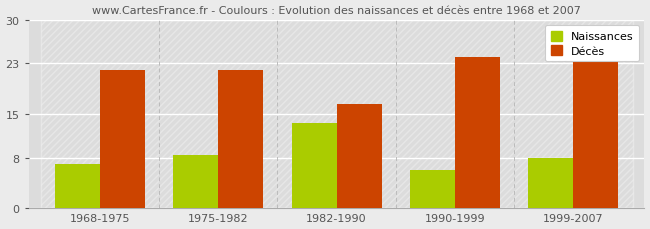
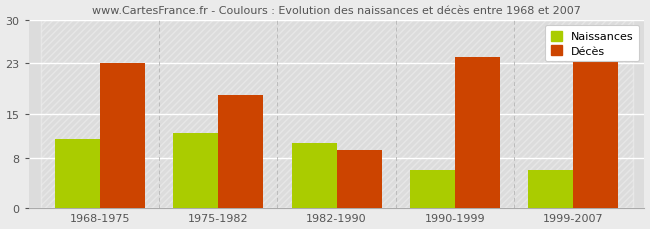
Naissances/1968-1975: 7.0 -> 11.0
Décès/1968-1975: 22.0 -> 23.0
Naissances/1975-1982: 8.5 -> 12.0
Décès/1975-1982: 22.0 -> 18.0
Naissances/1982-1990: 13.5 -> 10.4
Décès/1982-1990: 16.5 -> 9.2
Naissances/1999-2007: 8.0 -> 6.0
